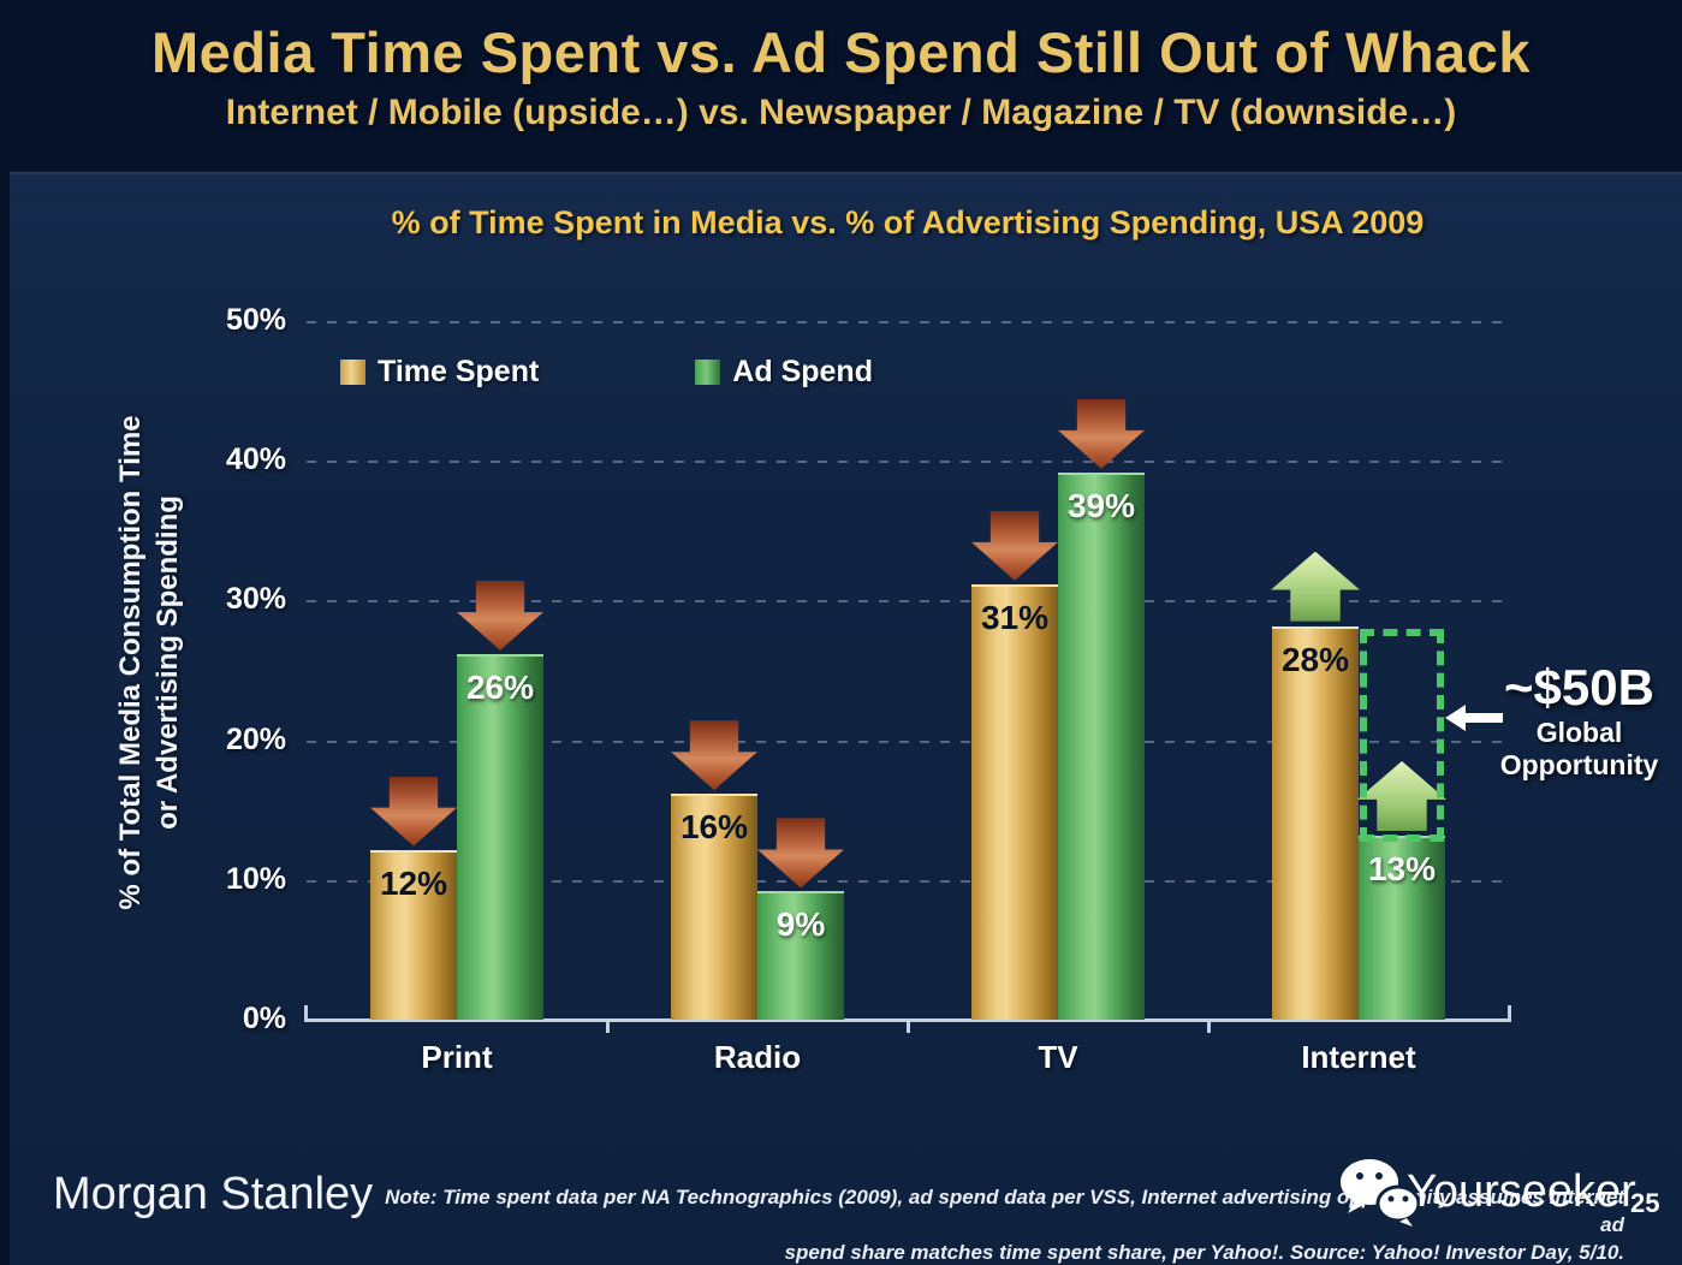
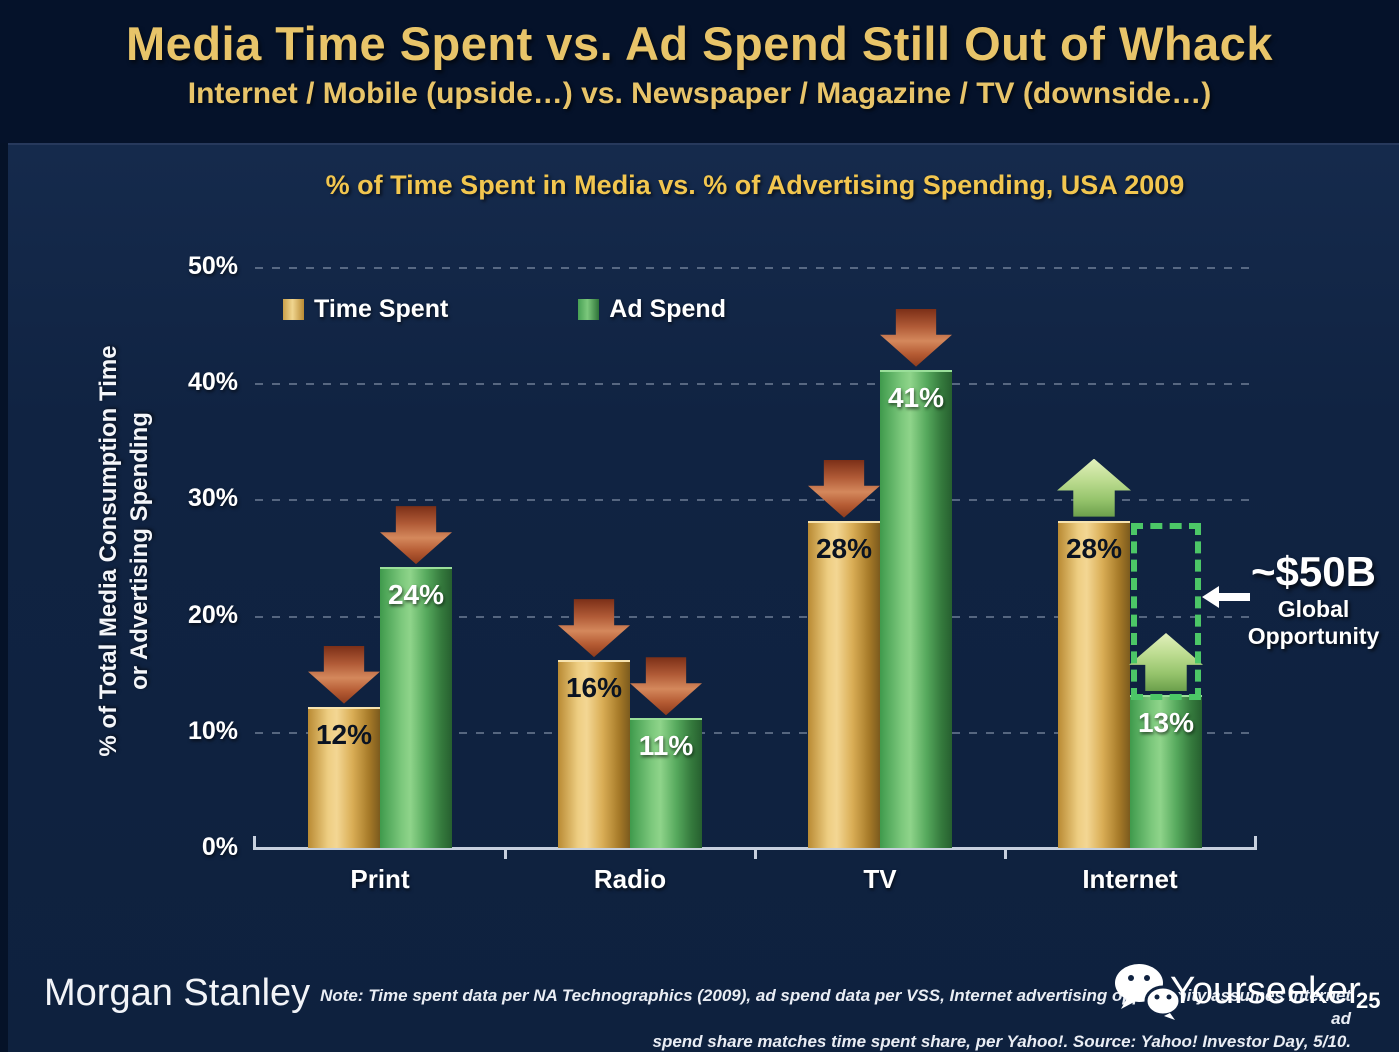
Ad Spend/Print: 26% -> 24%
Ad Spend/Radio: 9% -> 11%
Time Spent/TV: 31% -> 28%
Ad Spend/TV: 39% -> 41%
